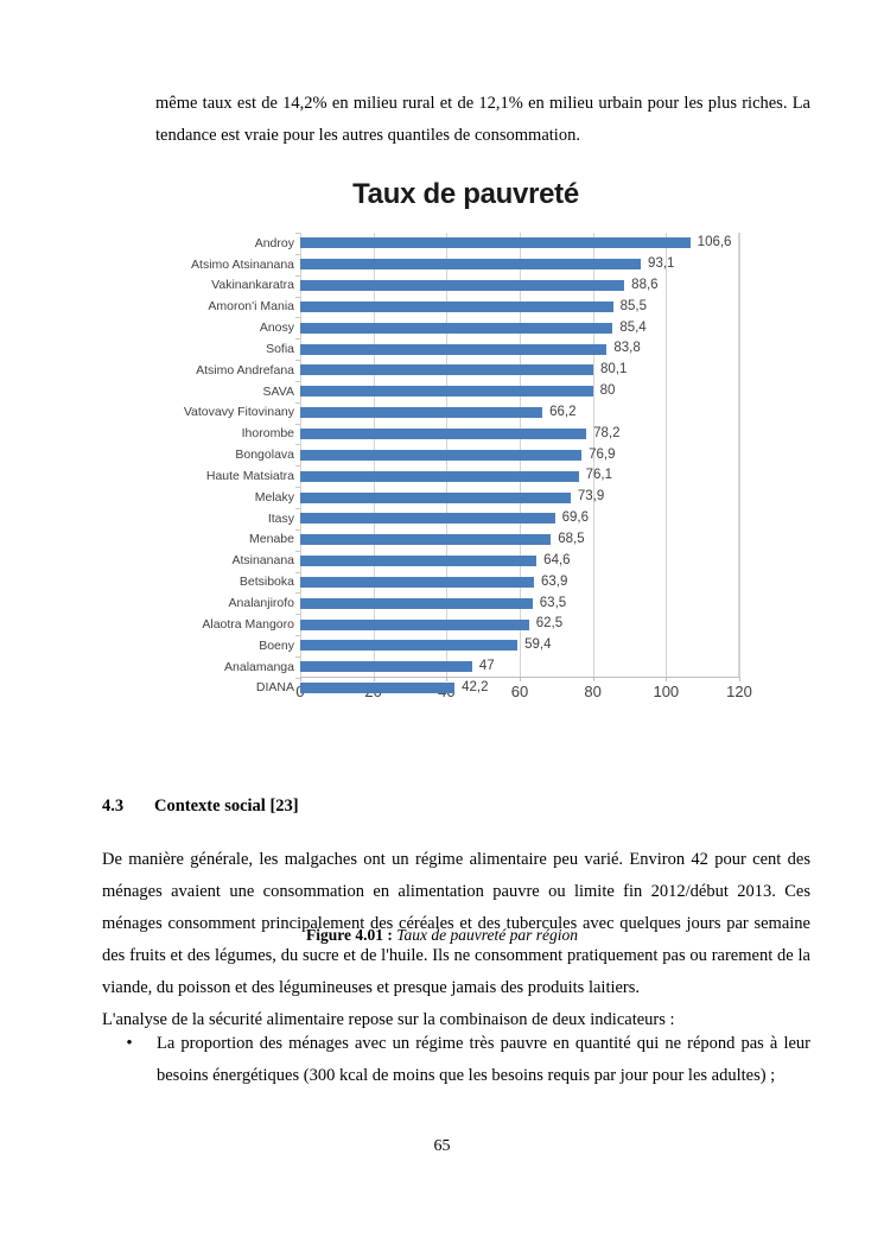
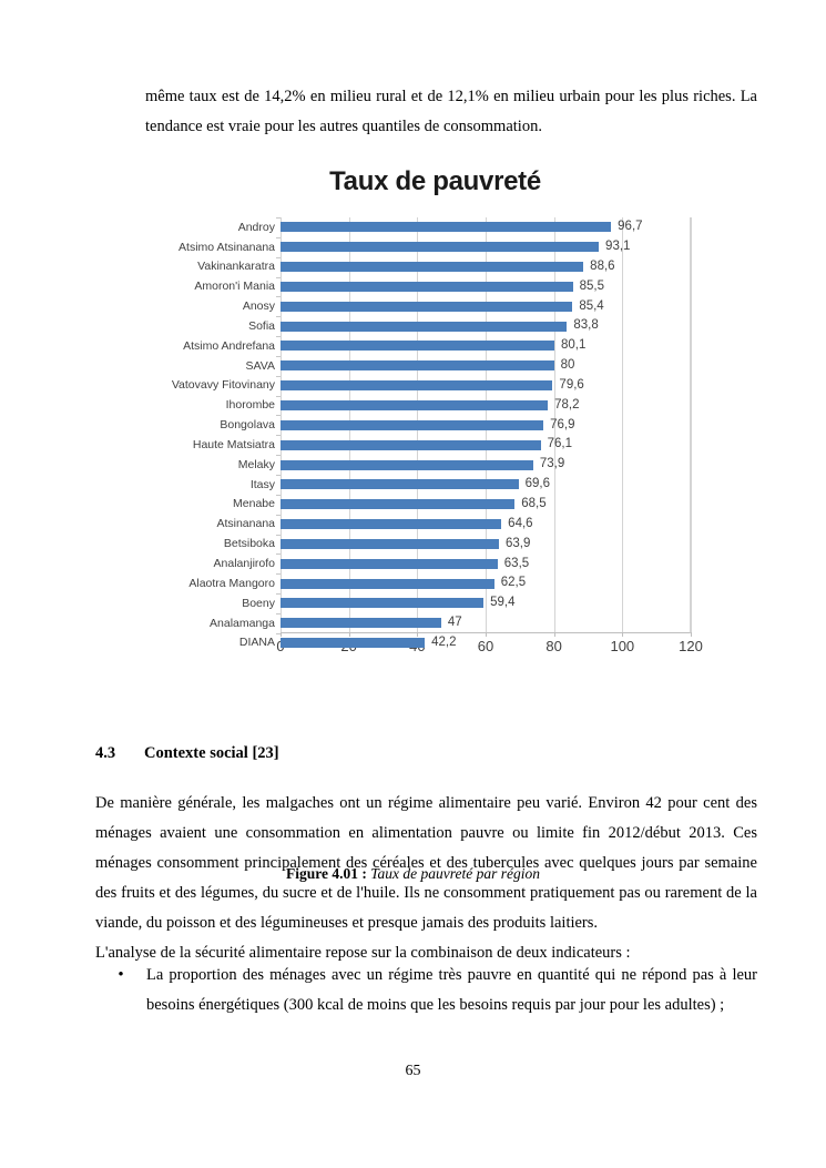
Androy: 106,6 -> 96,7
Vatovavy Fitovinany: 66,2 -> 79,6
